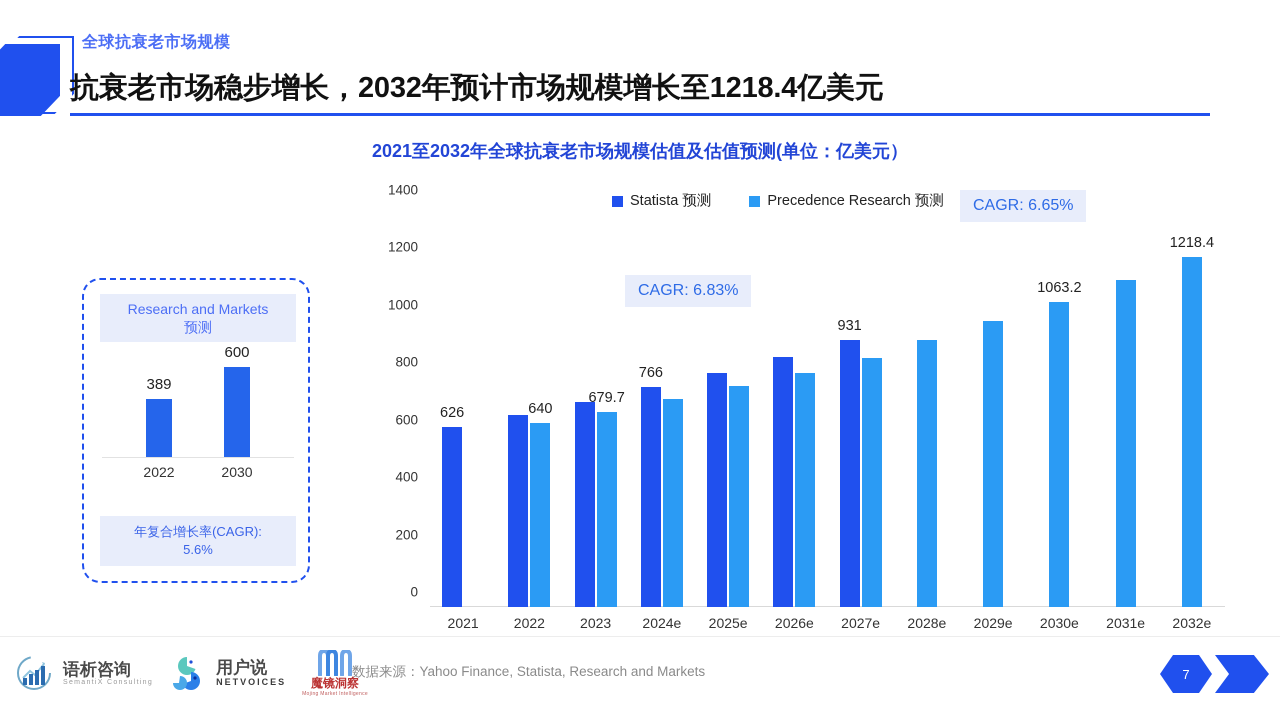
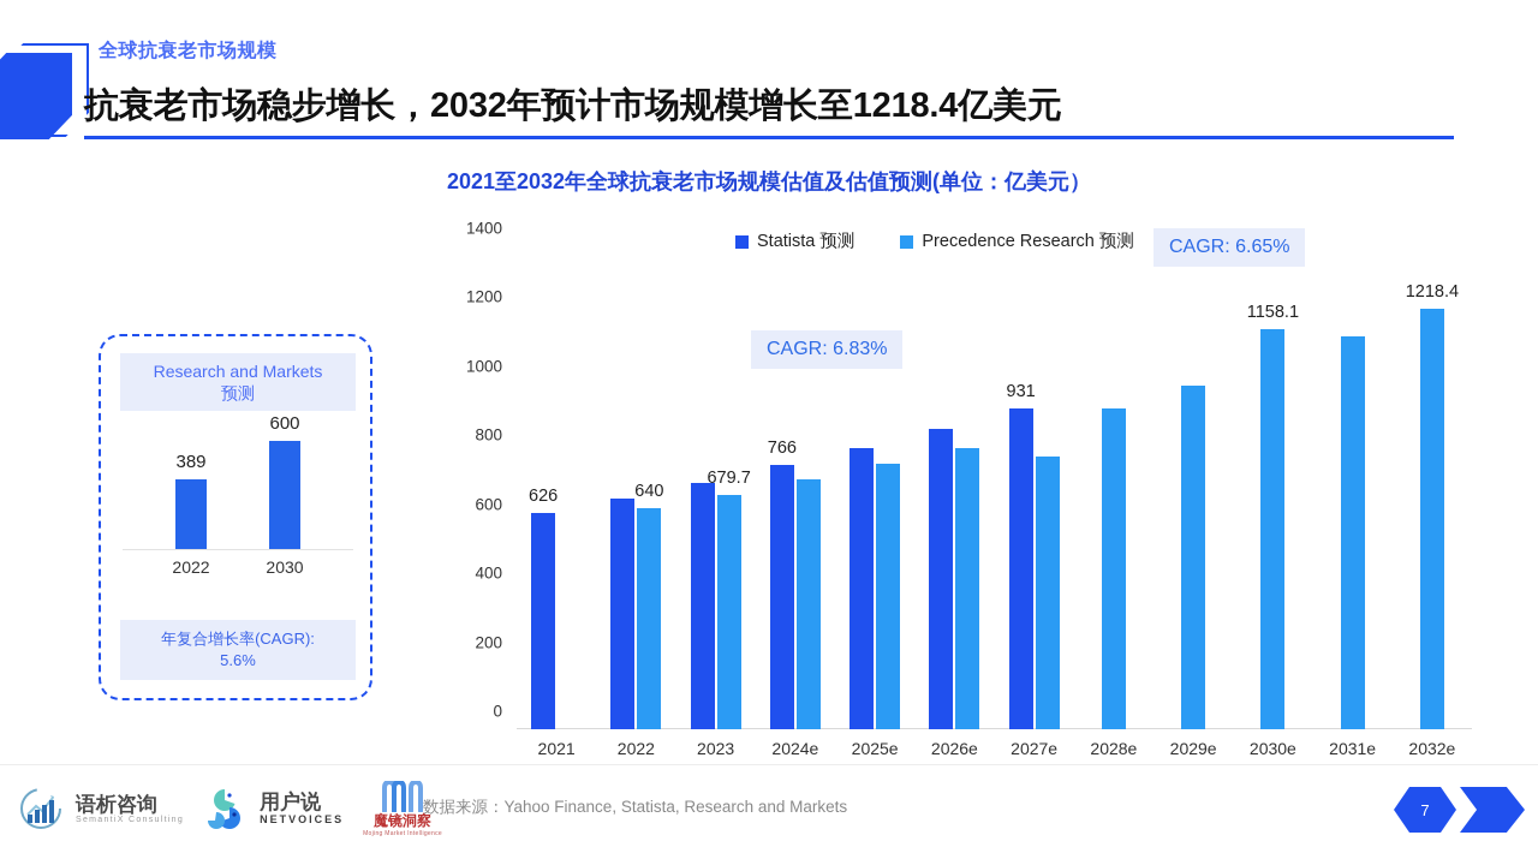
Precedence Research 预测/2027e: 870 -> 790
Precedence Research 预测/2030e: 1063.2 -> 1158.1
